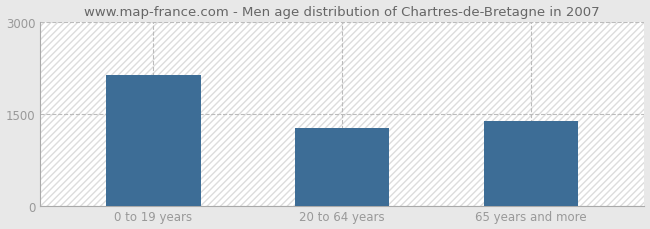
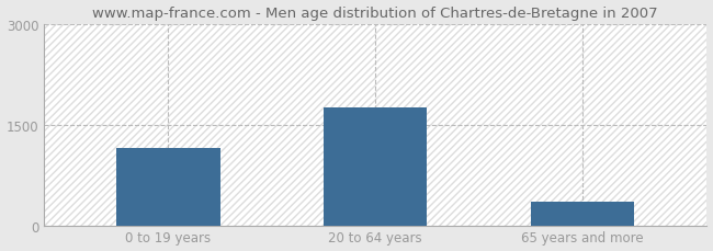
0 to 19 years: 2120 -> 1150
20 to 64 years: 1260 -> 1750
65 years and more: 1380 -> 350
